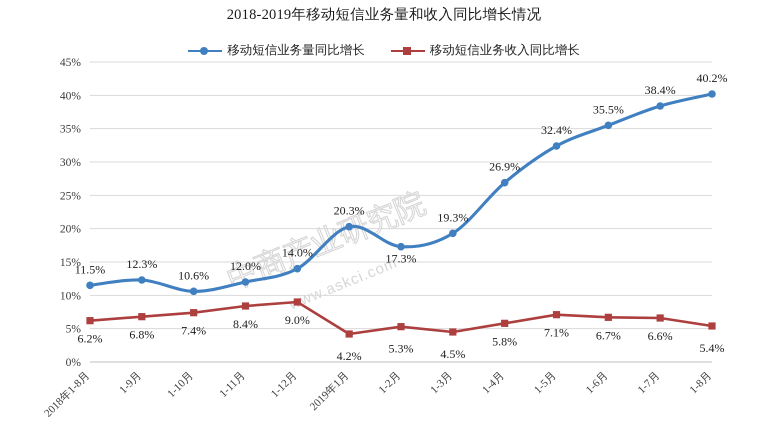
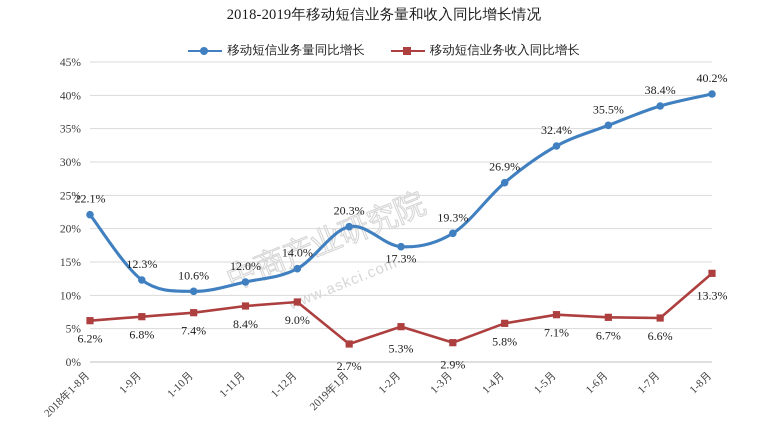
移动短信业务量同比增长/2018年1-8月: 11.5% -> 22.1%
移动短信业务收入同比增长/2019年1月: 4.2% -> 2.7%
移动短信业务收入同比增长/1-3月: 4.5% -> 2.9%
移动短信业务收入同比增长/1-8月: 5.4% -> 13.3%
